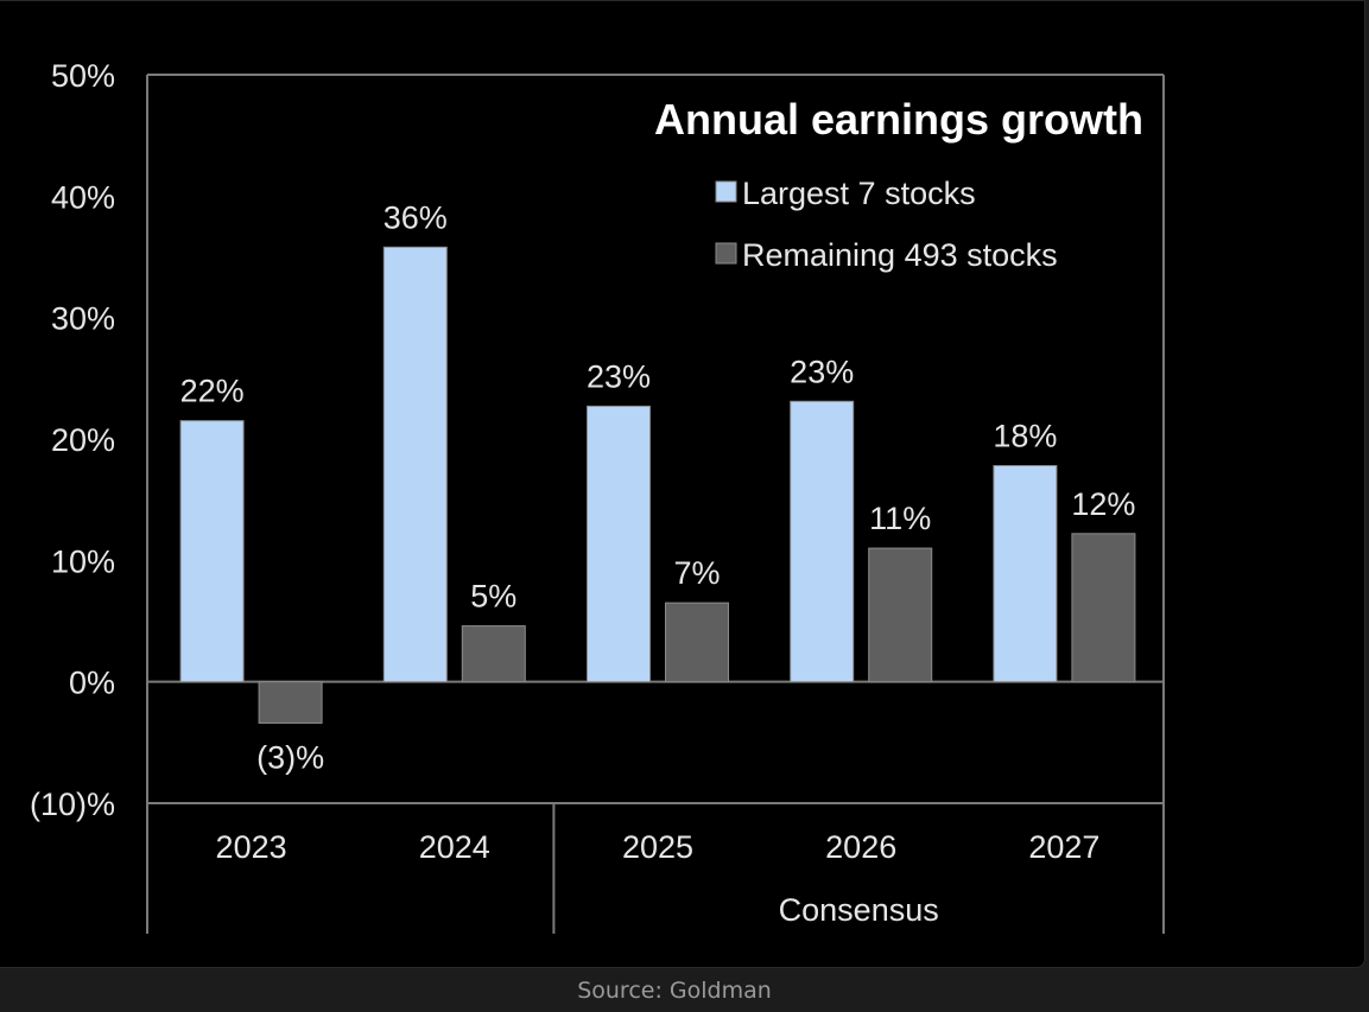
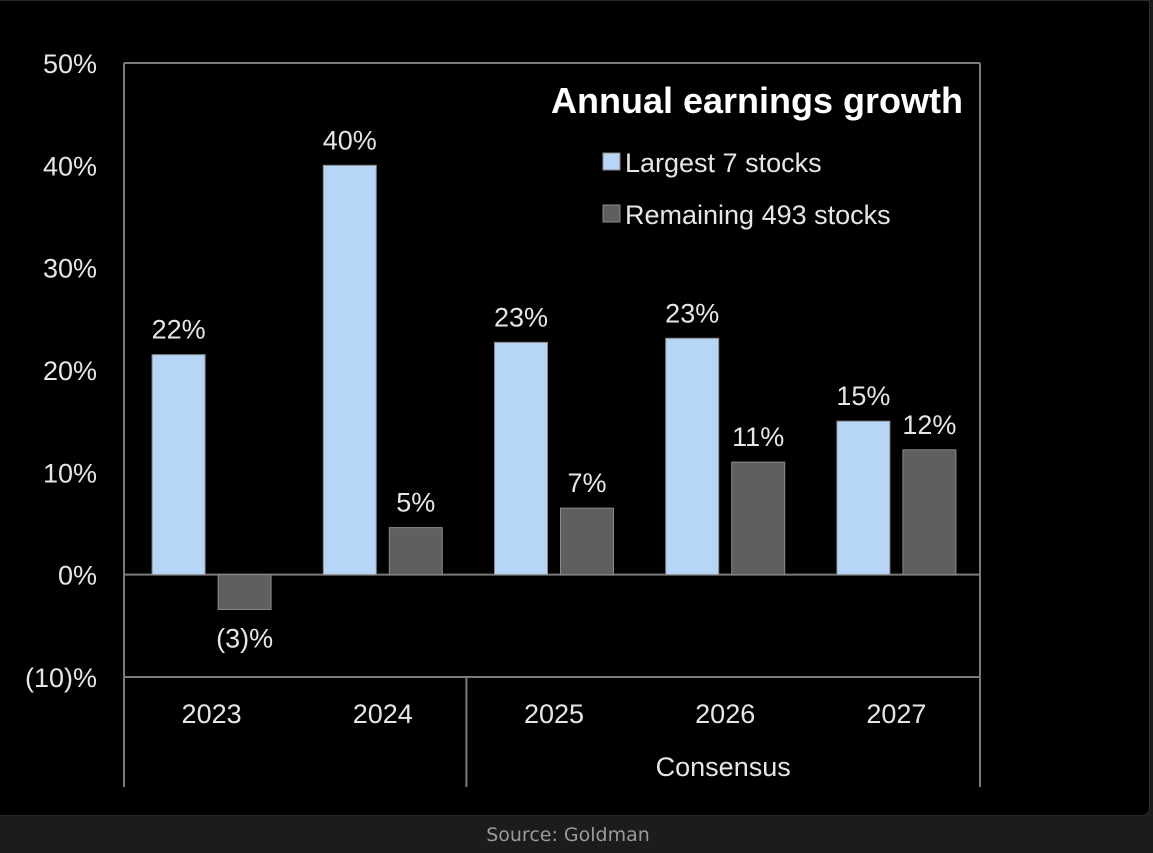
Largest 7 stocks/2024: 36% -> 40%
Largest 7 stocks/2027: 18% -> 15%
